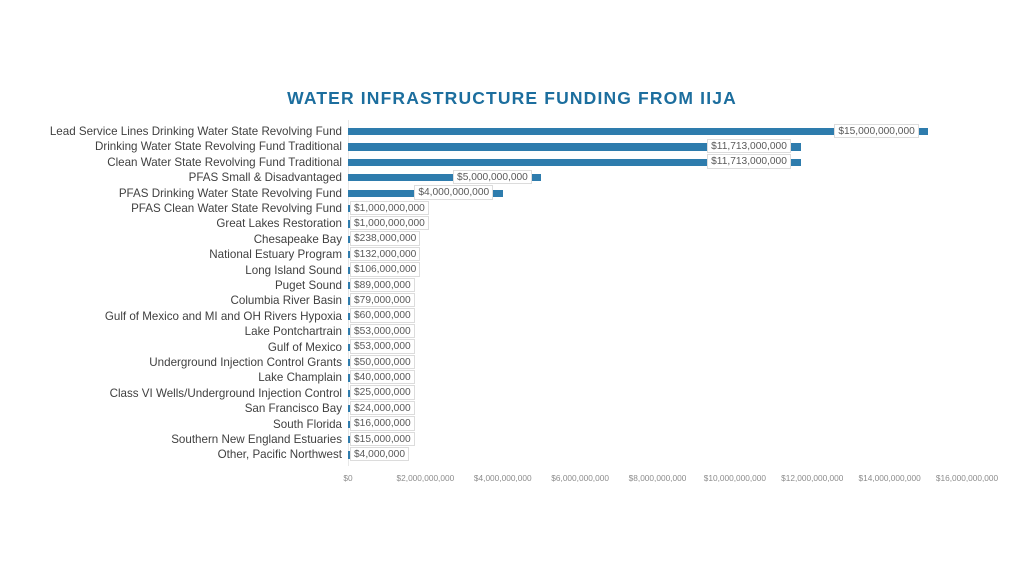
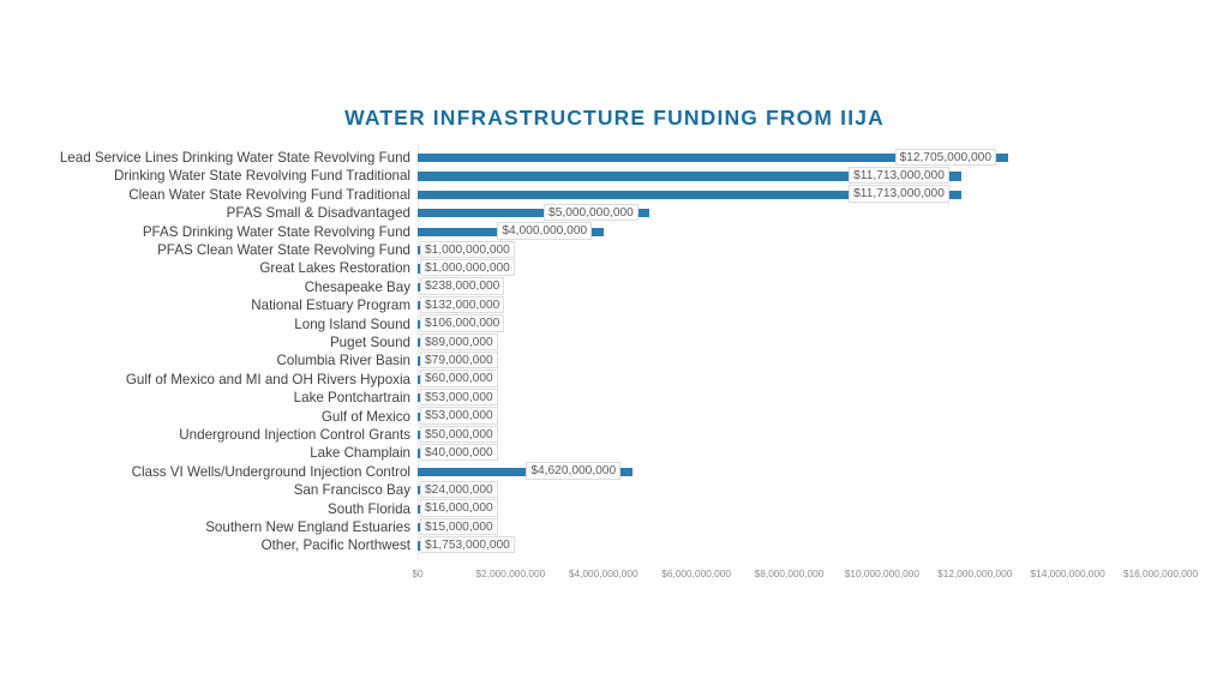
Lead Service Lines Drinking Water State Revolving Fund: $15,000,000,000 -> $12,705,000,000
Class VI Wells/Underground Injection Control: $25,000,000 -> $4,620,000,000
Other, Pacific Northwest: $4,000,000 -> $1,753,000,000
